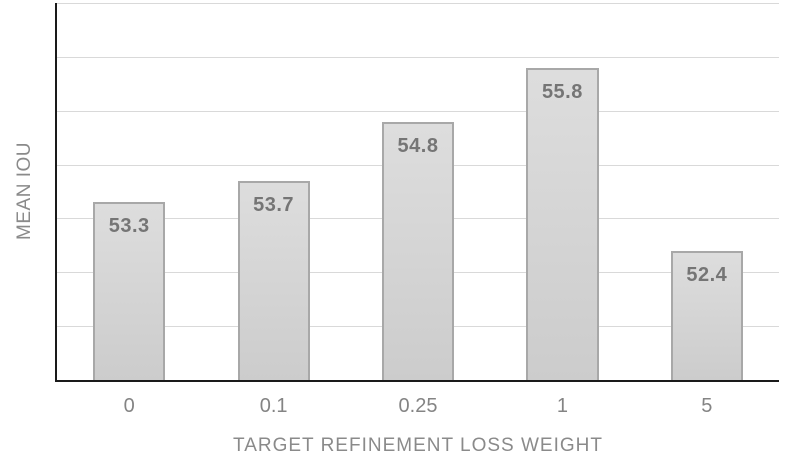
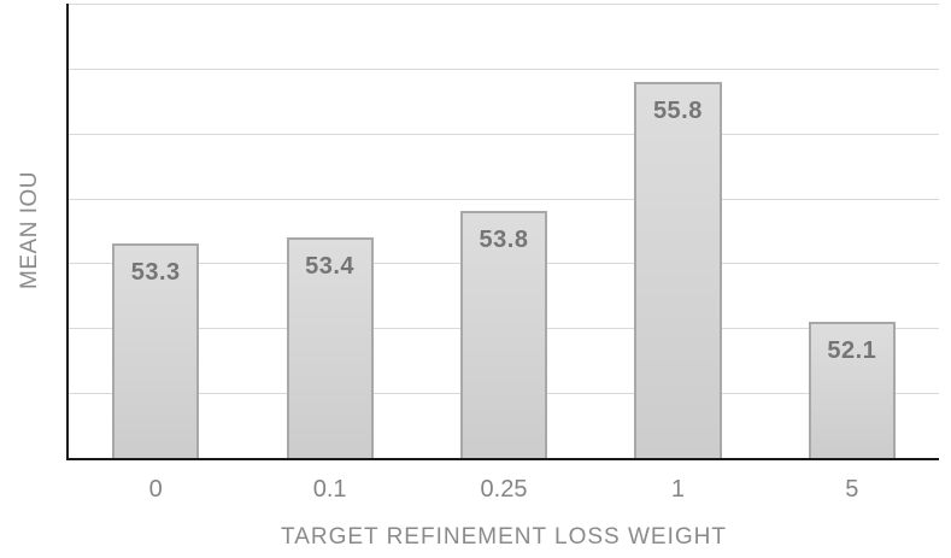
0.1: 53.7 -> 53.4
0.25: 54.8 -> 53.8
5: 52.4 -> 52.1
